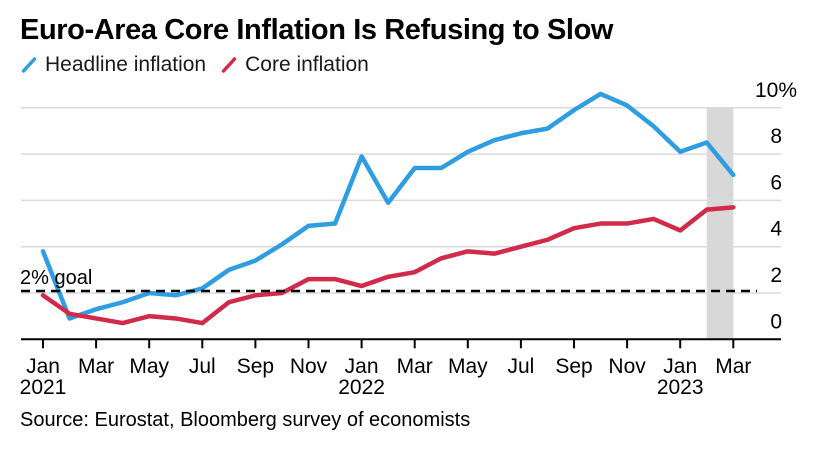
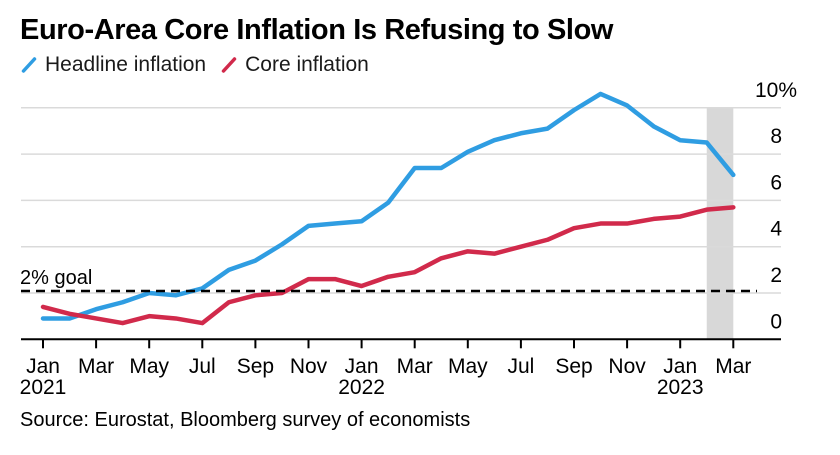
Headline inflation/Jan 2021: 3.8 -> 0.9
Core inflation/Jan 2021: 1.9 -> 1.4
Headline inflation/Jan 2022: 7.9 -> 5.1
Headline inflation/Jan 2023: 8.1 -> 8.6
Core inflation/Jan 2023: 4.7 -> 5.3
